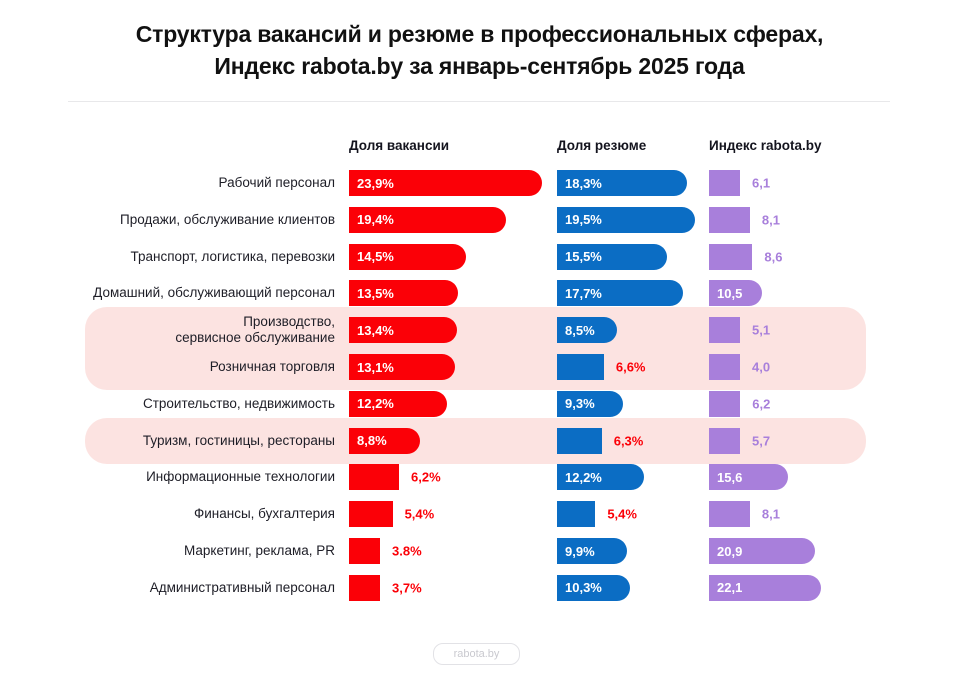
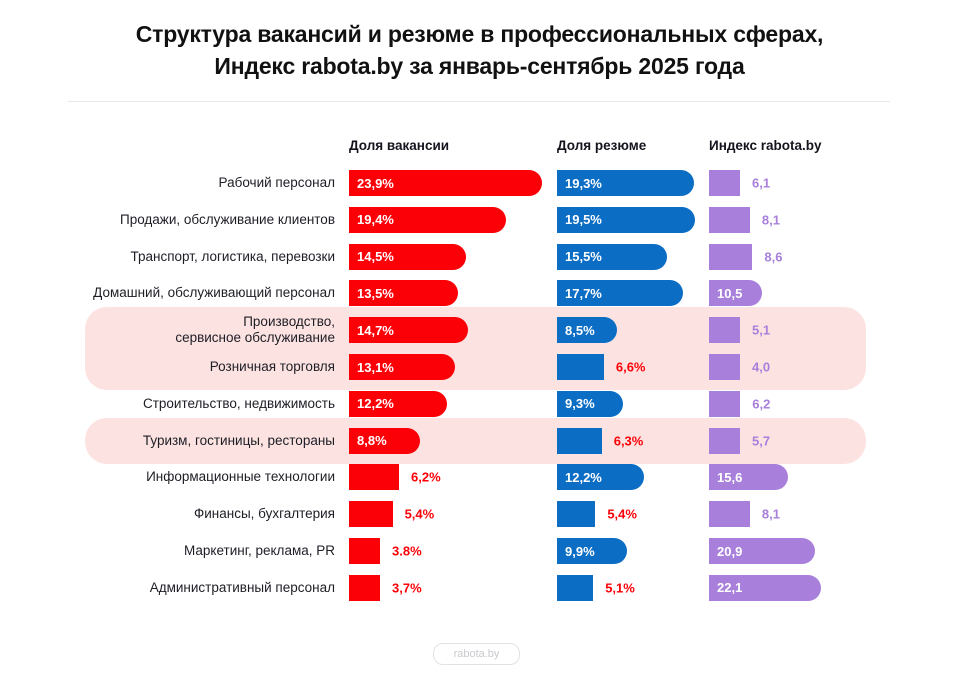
Доля резюме/Рабочий персонал: 18,3% -> 19,3%
Доля вакансии/Производство, сервисное обслуживание: 13,4% -> 14,7%
Доля резюме/Административный персонал: 10,3% -> 5,1%
